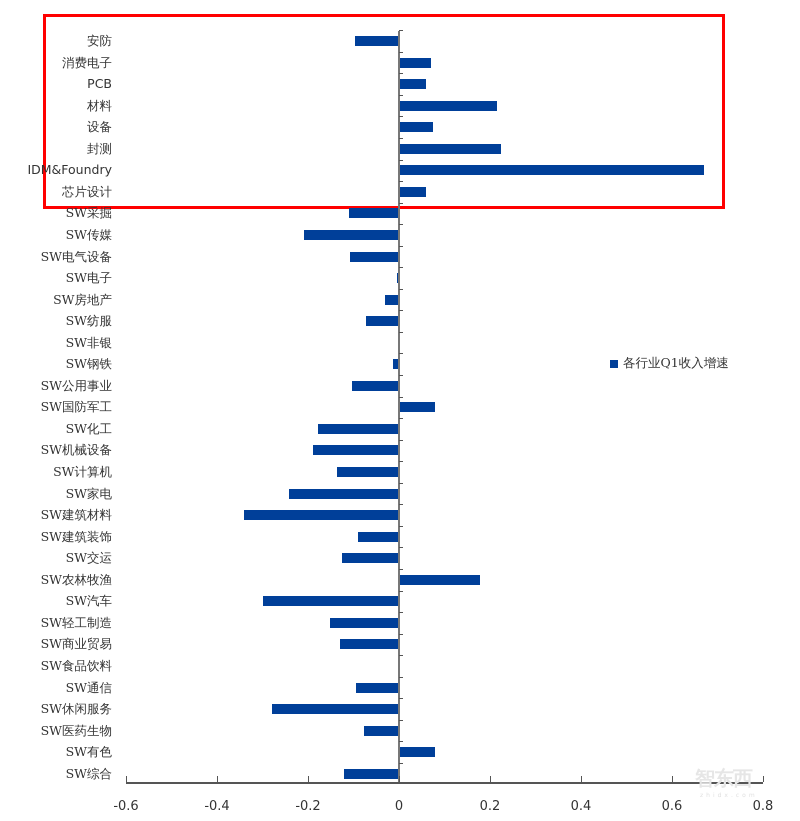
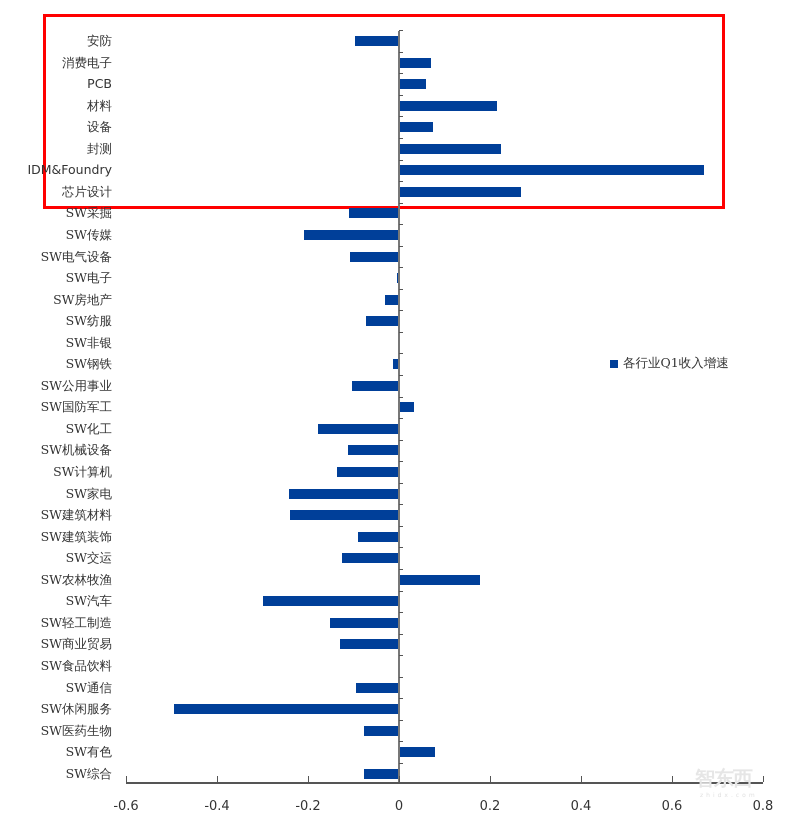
芯片设计: 0.06 -> 0.27
SW国防军工: 0.08 -> 0.03
SW机械设备: -0.19 -> -0.11
SW建筑材料: -0.34 -> -0.24
SW休闲服务: -0.28 -> -0.49
SW综合: -0.12 -> -0.08
